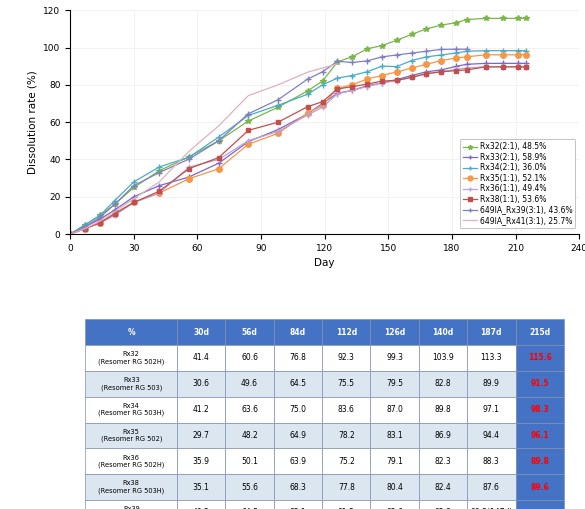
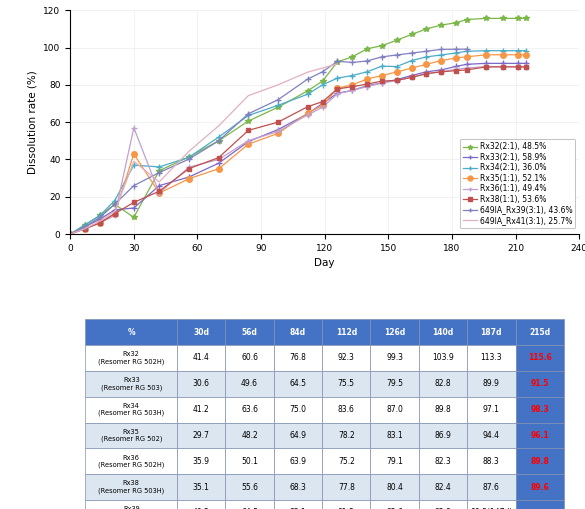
Rx32(2:1), 48.5%/30: 25 -> 9
Rx33(2:1), 58.9%/30: 20 -> 14
Rx34(2:1), 36.0%/30: 28 -> 37
Rx35(1:1), 52.1%/30: 17 -> 43
Rx36(1:1), 49.4%/30: 17 -> 57
649IA_Rx41(3:1), 25.7%/30: 19 -> 39
